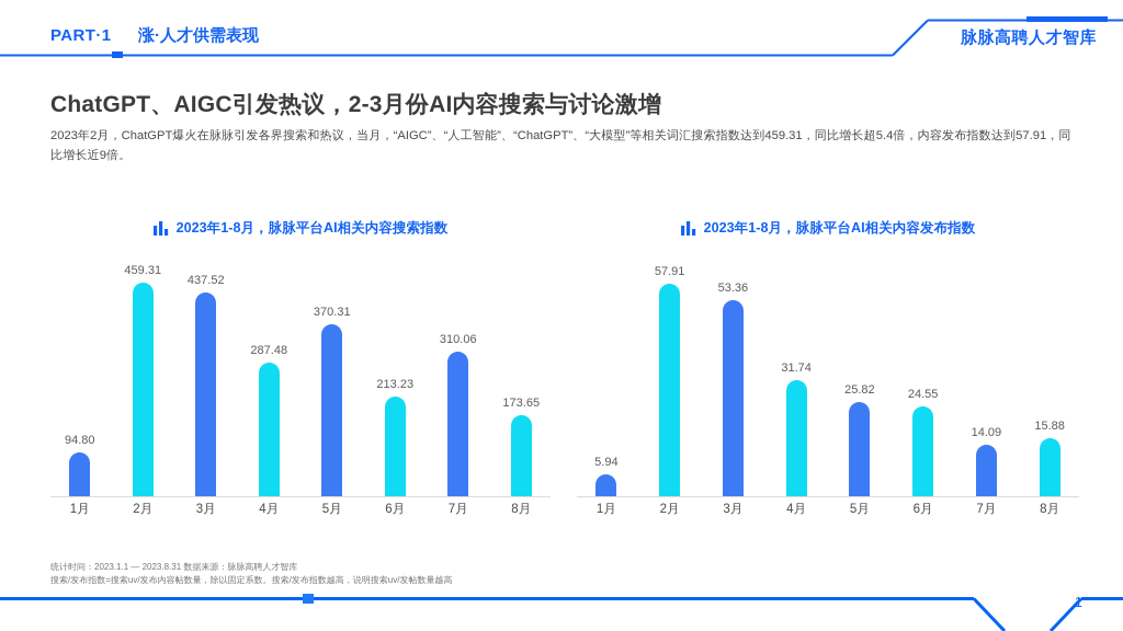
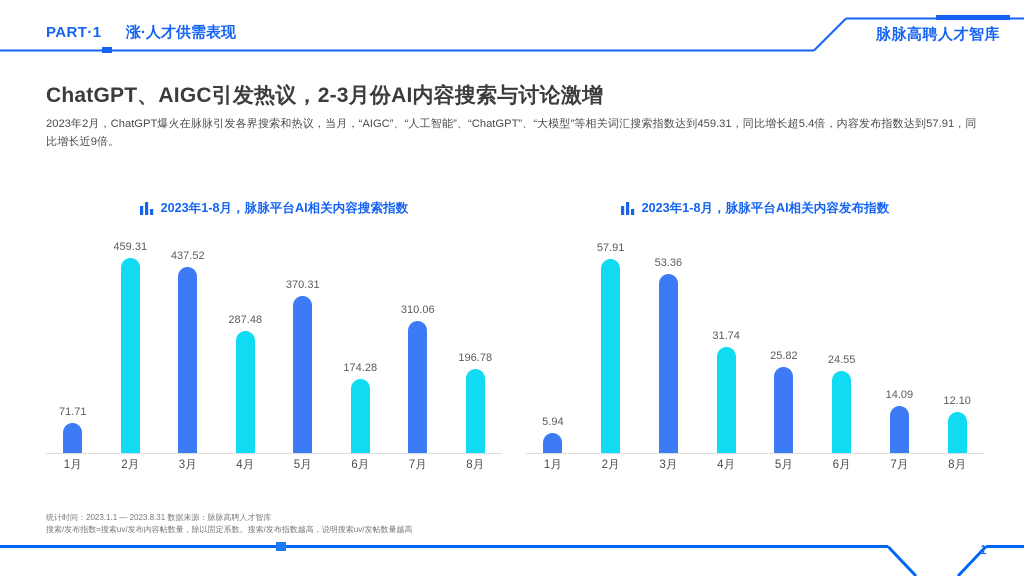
2023年1-8月，脉脉平台AI相关内容搜索指数/1月: 94.80 -> 71.71
2023年1-8月，脉脉平台AI相关内容搜索指数/6月: 213.23 -> 174.28
2023年1-8月，脉脉平台AI相关内容搜索指数/8月: 173.65 -> 196.78
2023年1-8月，脉脉平台AI相关内容发布指数/8月: 15.88 -> 12.10
